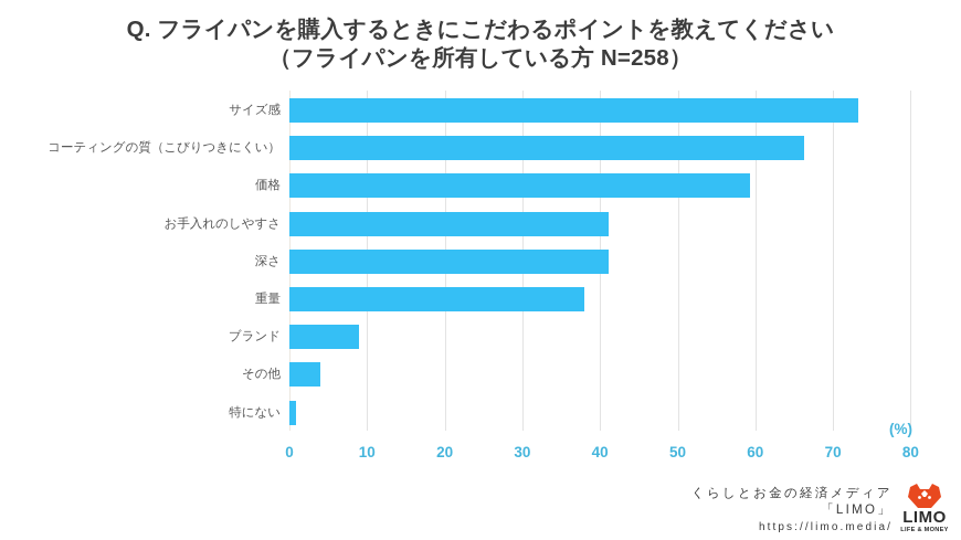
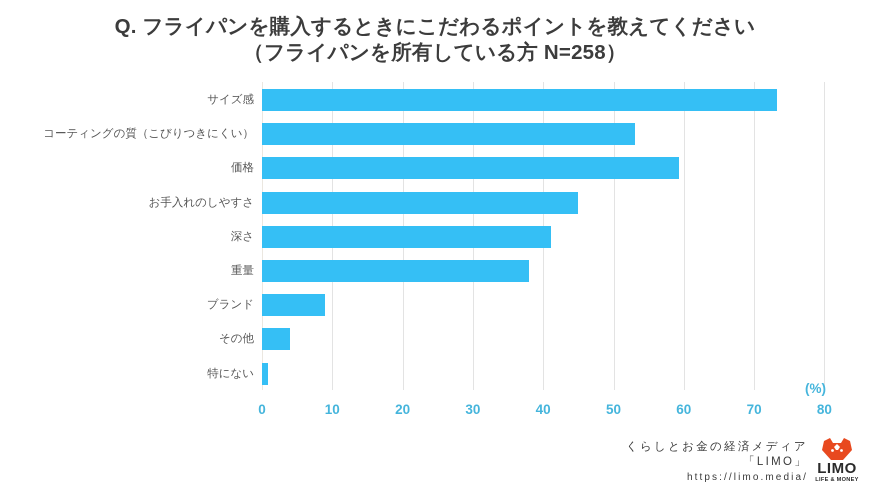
コーティングの質（こびりつきにくい）: 66 -> 53
お手入れのしやすさ: 41 -> 45
